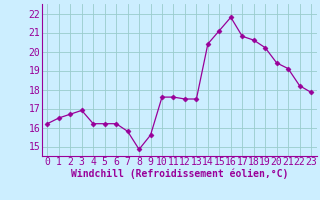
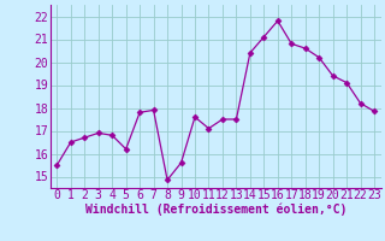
0: 16.2 -> 15.5
4: 16.2 -> 16.8
6: 16.2 -> 17.8
7: 15.8 -> 17.9
11: 17.6 -> 17.1
